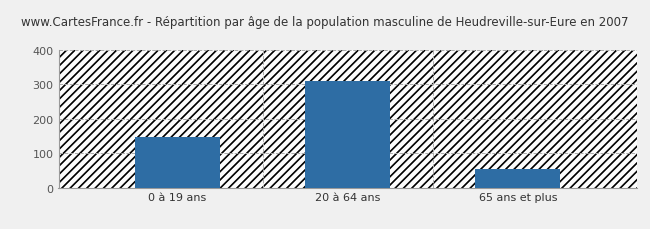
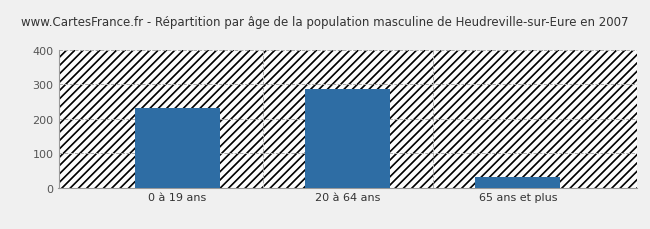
0 à 19 ans: 148 -> 230
20 à 64 ans: 310 -> 285
65 ans et plus: 55 -> 30
